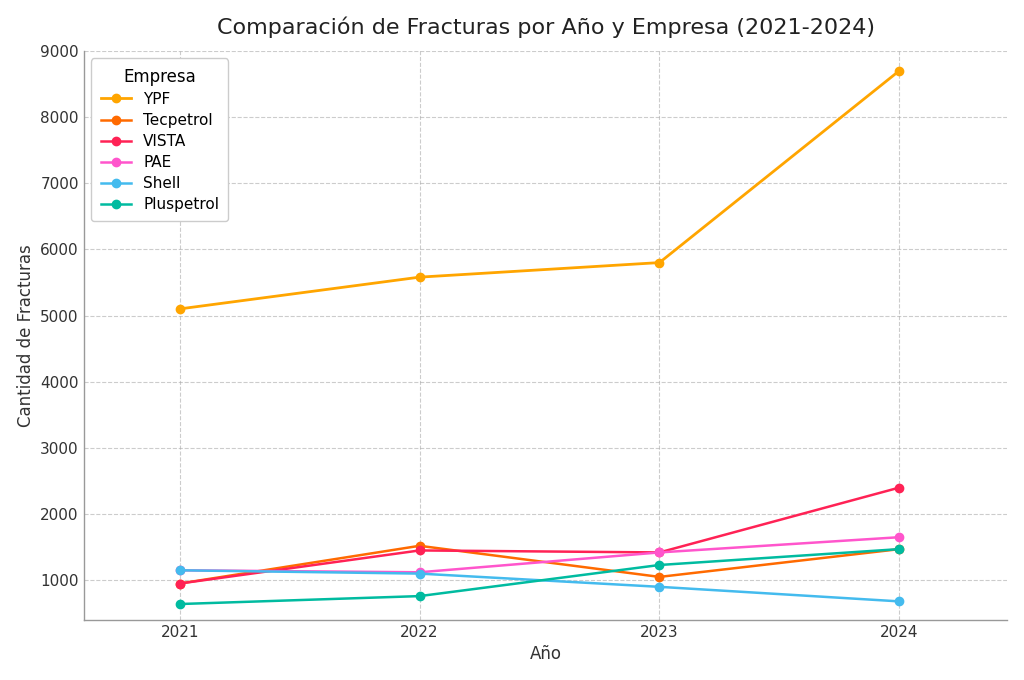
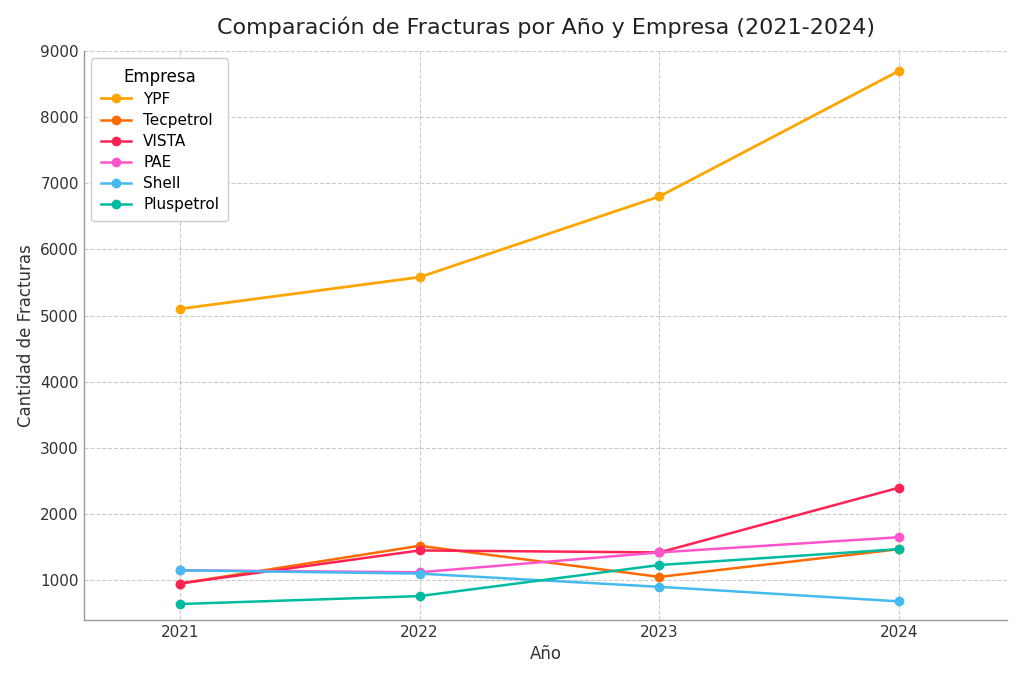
YPF/2023: 5800 -> 6800
